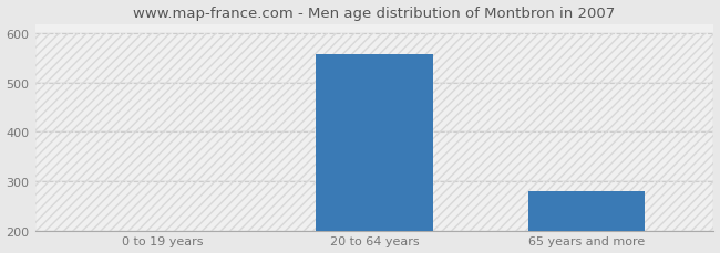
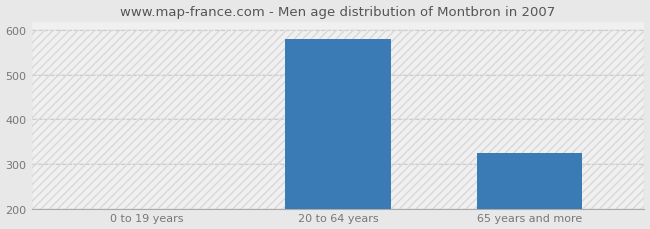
20 to 64 years: 558 -> 580
65 years and more: 280 -> 325
